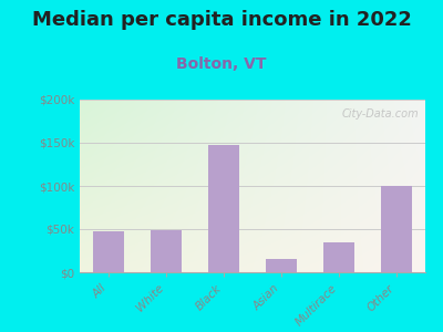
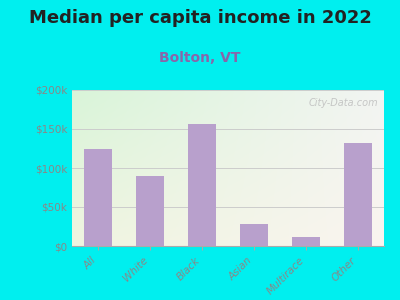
All: $47k -> $124k
White: $49k -> $90k
Black: $148k -> $156k
Asian: $15k -> $28k
Multirace: $34k -> $12k
Other: $100k -> $132k
